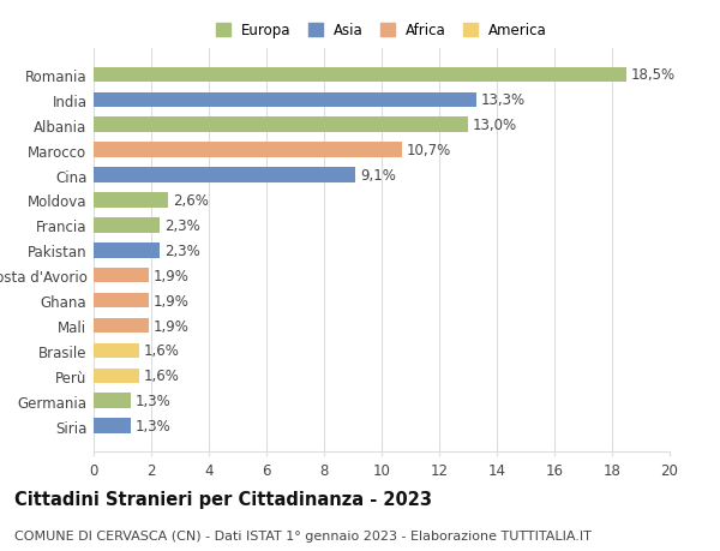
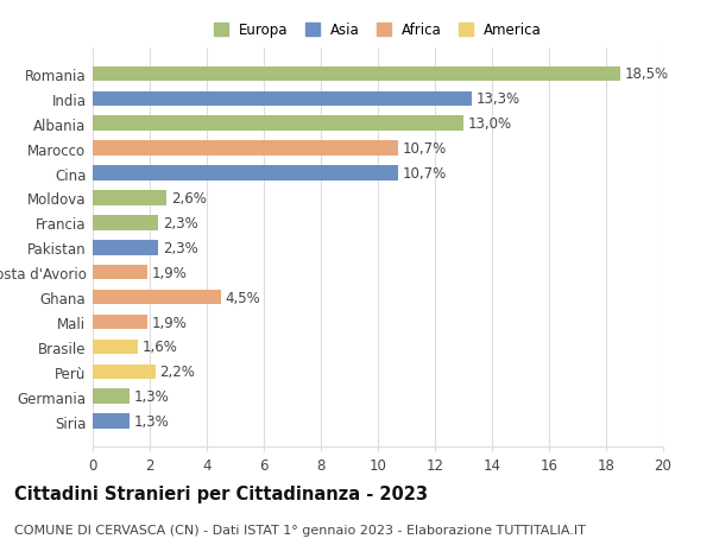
Cina: 9,1% -> 10,7%
Ghana: 1,9% -> 4,5%
Perù: 1,6% -> 2,2%
